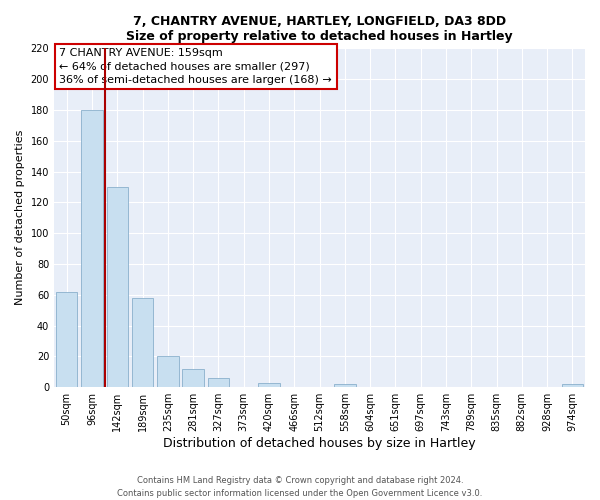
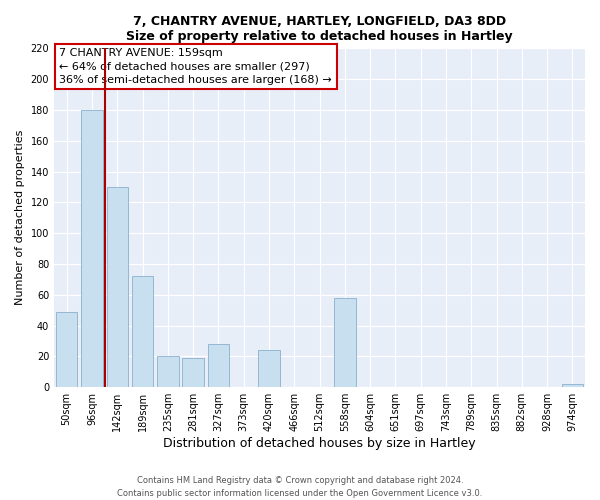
50sqm: 62 -> 49
189sqm: 58 -> 72
281sqm: 12 -> 19
327sqm: 6 -> 28
420sqm: 3 -> 24
558sqm: 2 -> 58
